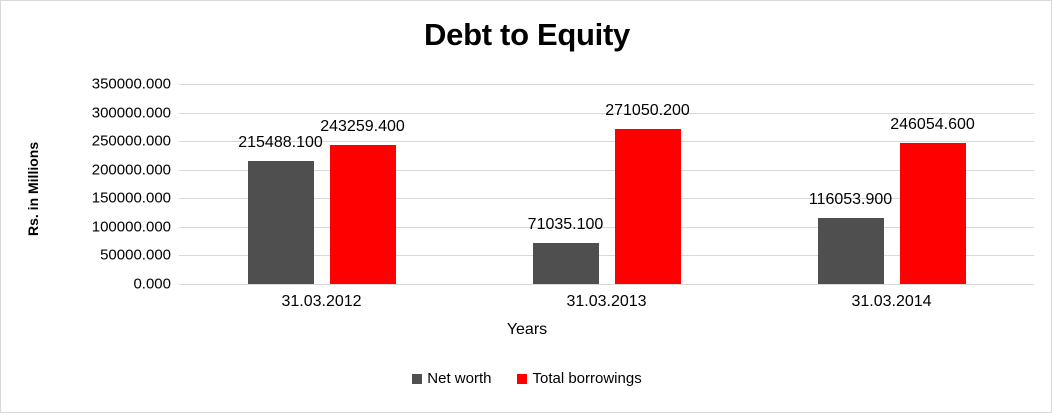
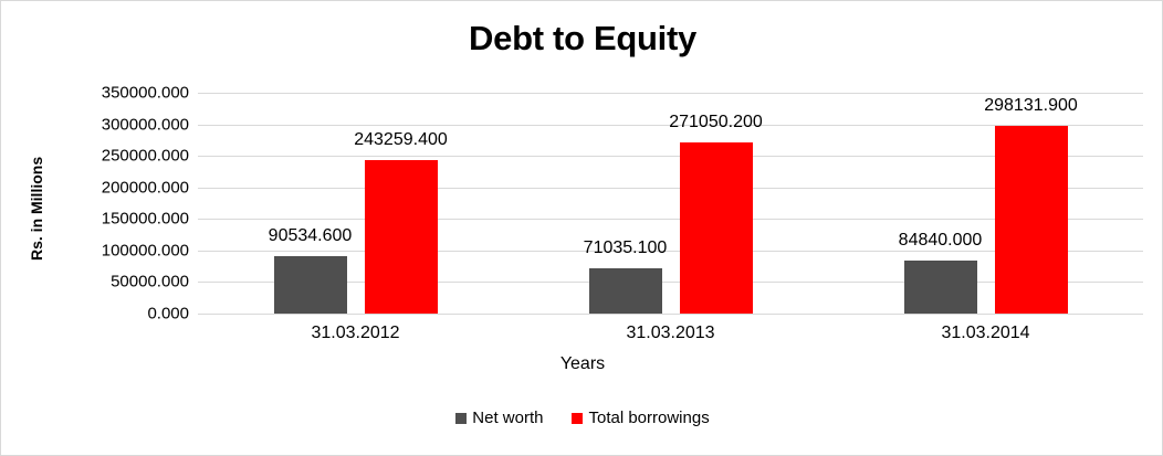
Net worth/31.03.2012: 215488.100 -> 90534.600
Net worth/31.03.2014: 116053.900 -> 84840.000
Total borrowings/31.03.2014: 246054.600 -> 298131.900
